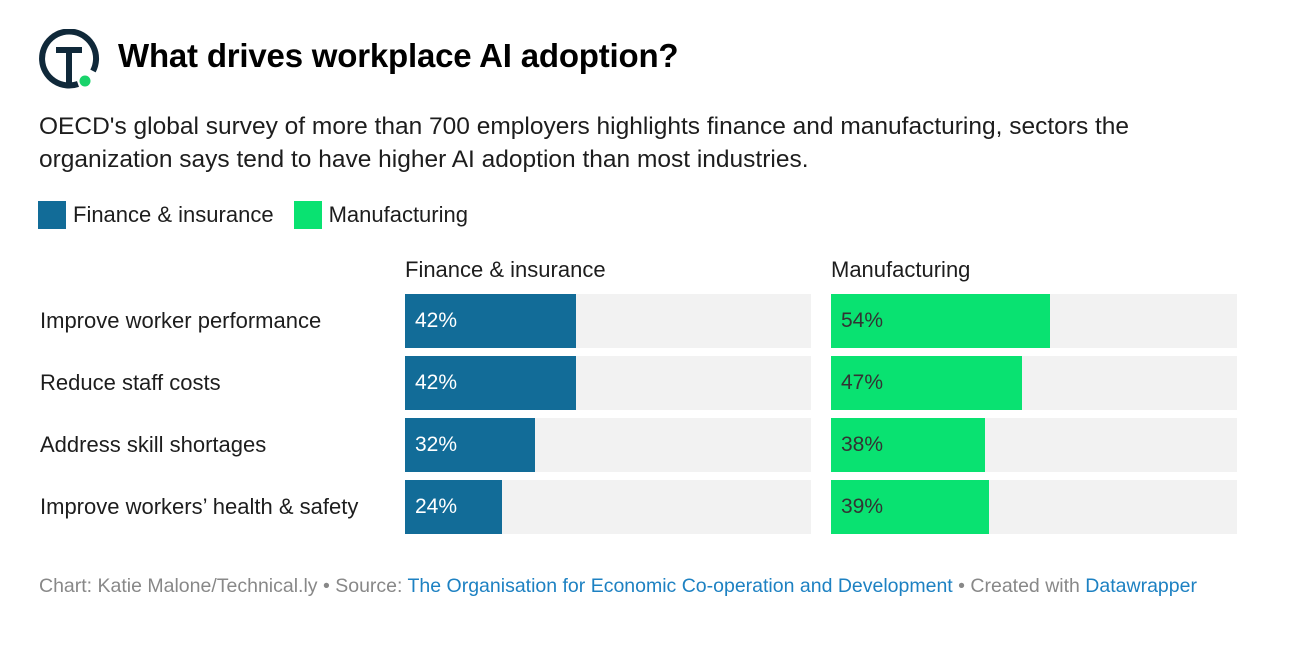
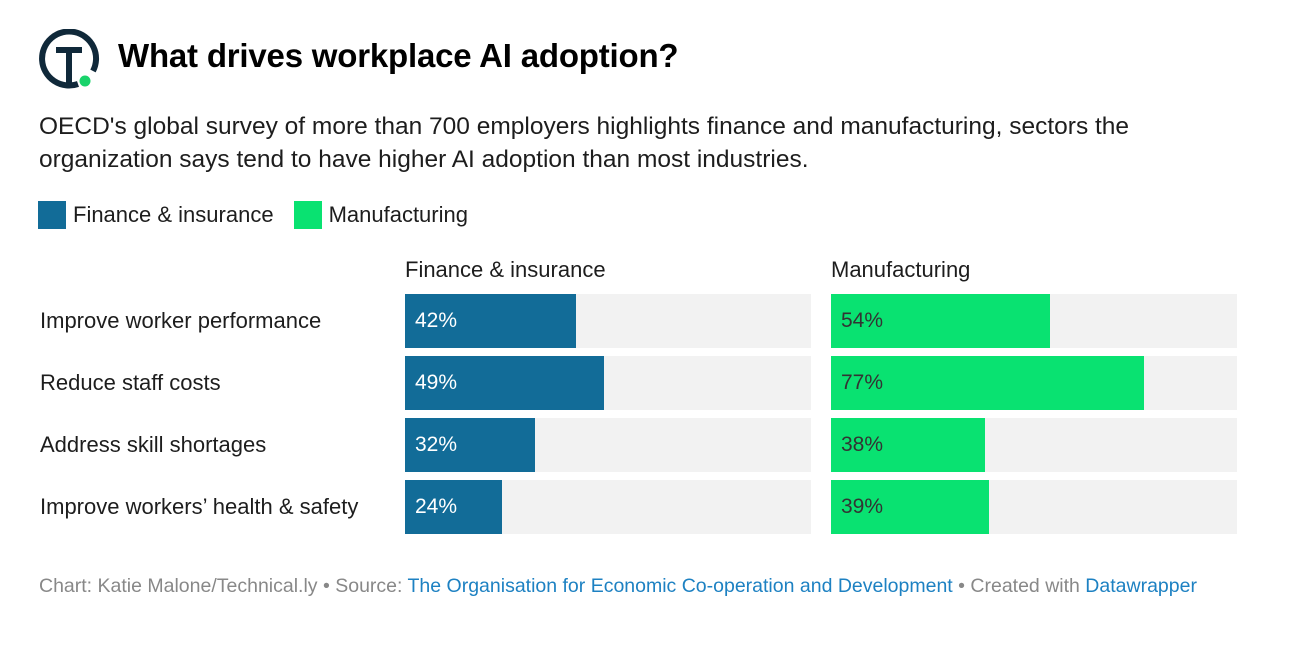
Finance & insurance/Reduce staff costs: 42% -> 49%
Manufacturing/Reduce staff costs: 47% -> 77%
